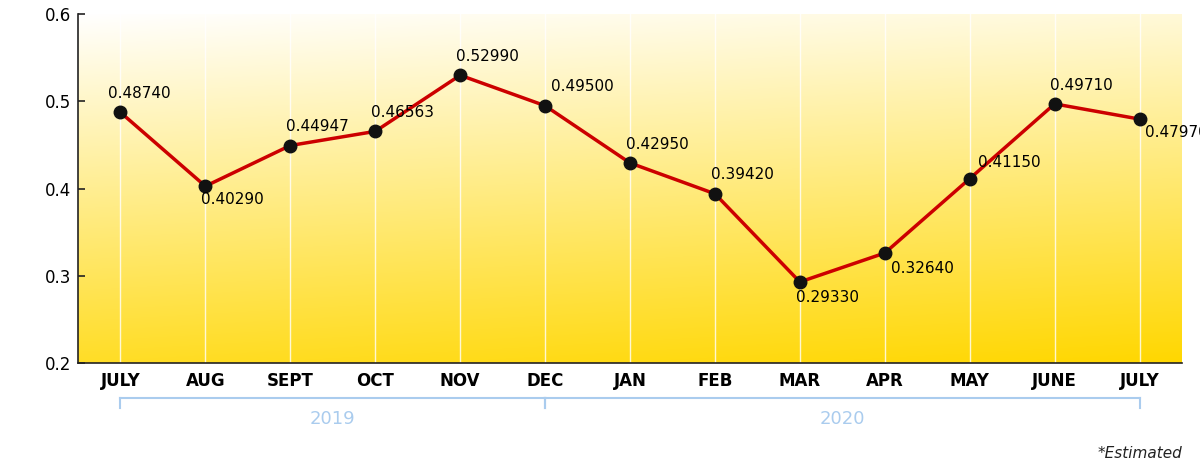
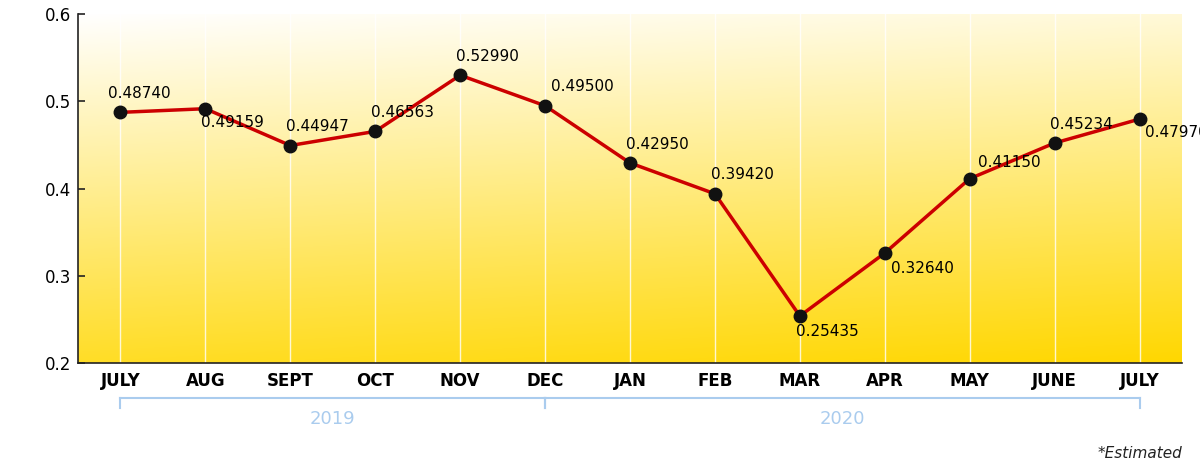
AUG: 0.40290 -> 0.49159
MAR: 0.29330 -> 0.25435
JUNE: 0.49710 -> 0.45234
